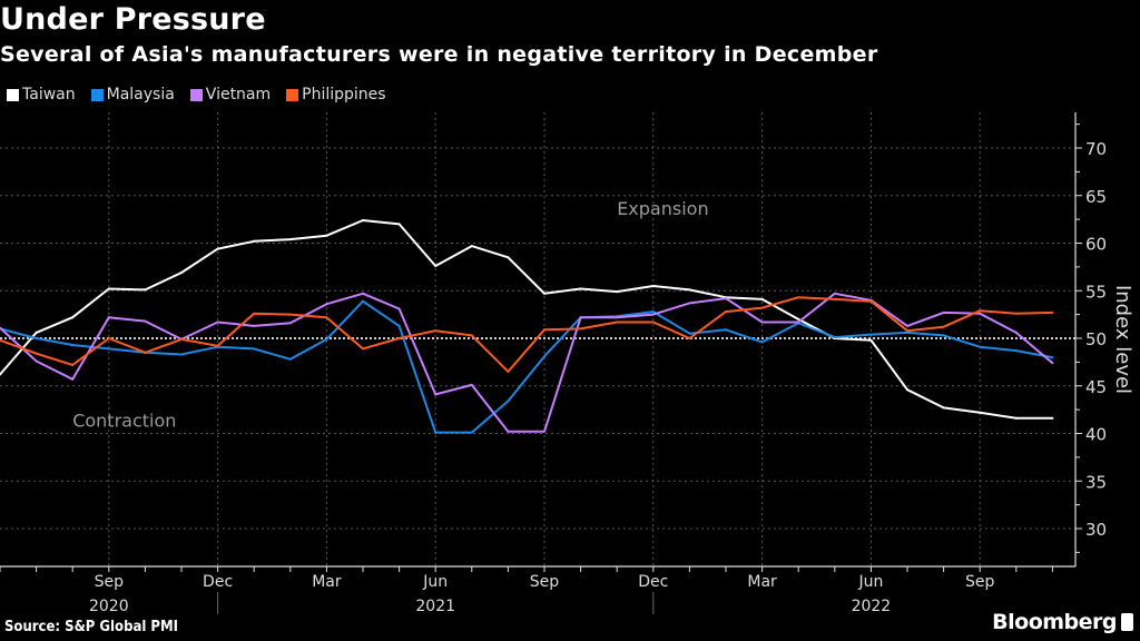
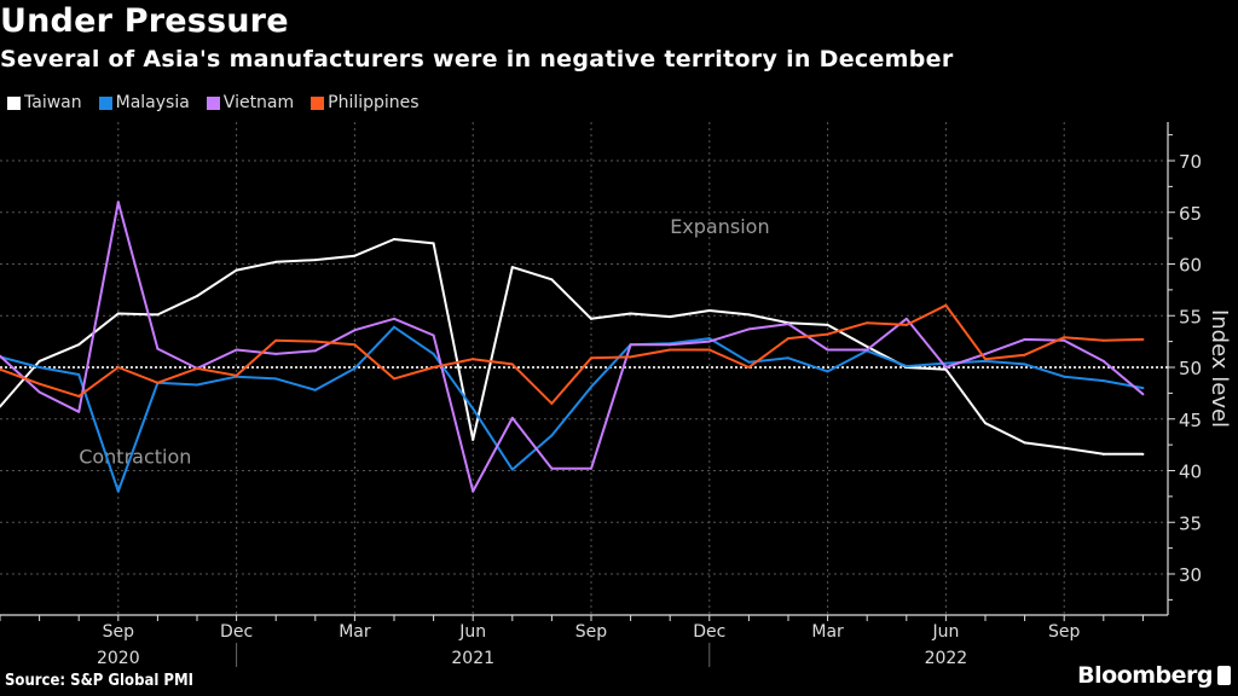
Malaysia/Sep 2020: 49 -> 38
Vietnam/Sep 2020: 52 -> 66
Taiwan/Jun 2021: 58 -> 43
Malaysia/Jun 2021: 40 -> 46
Vietnam/Jun 2021: 44 -> 38
Vietnam/Jun 2022: 54 -> 50
Philippines/Jun 2022: 54 -> 56
